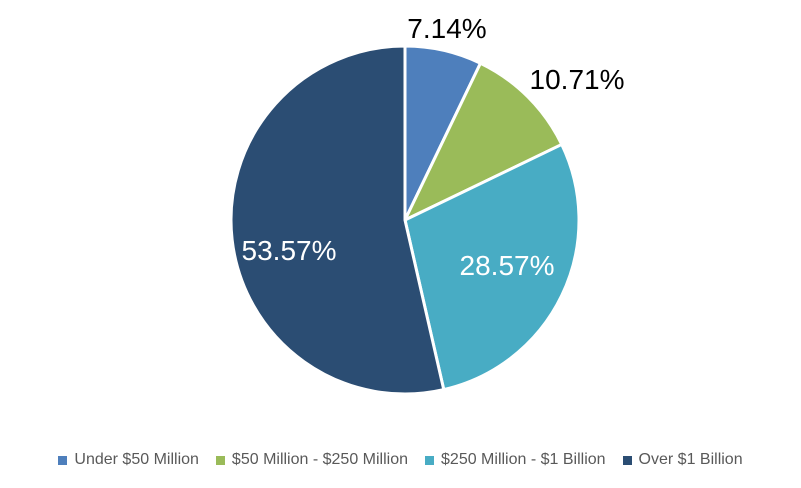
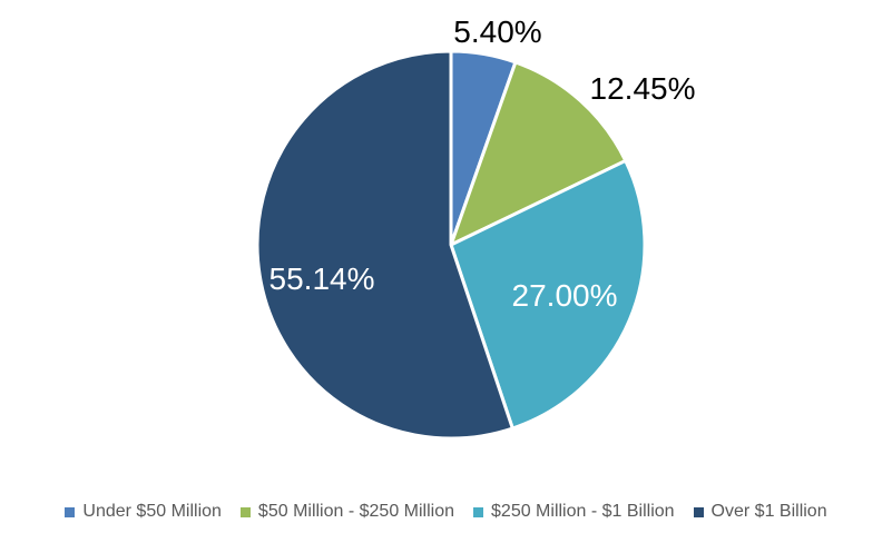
Under $50 Million: 7.14% -> 5.40%
$50 Million - $250 Million: 10.71% -> 12.45%
$250 Million - $1 Billion: 28.57% -> 27.00%
Over $1 Billion: 53.57% -> 55.14%
